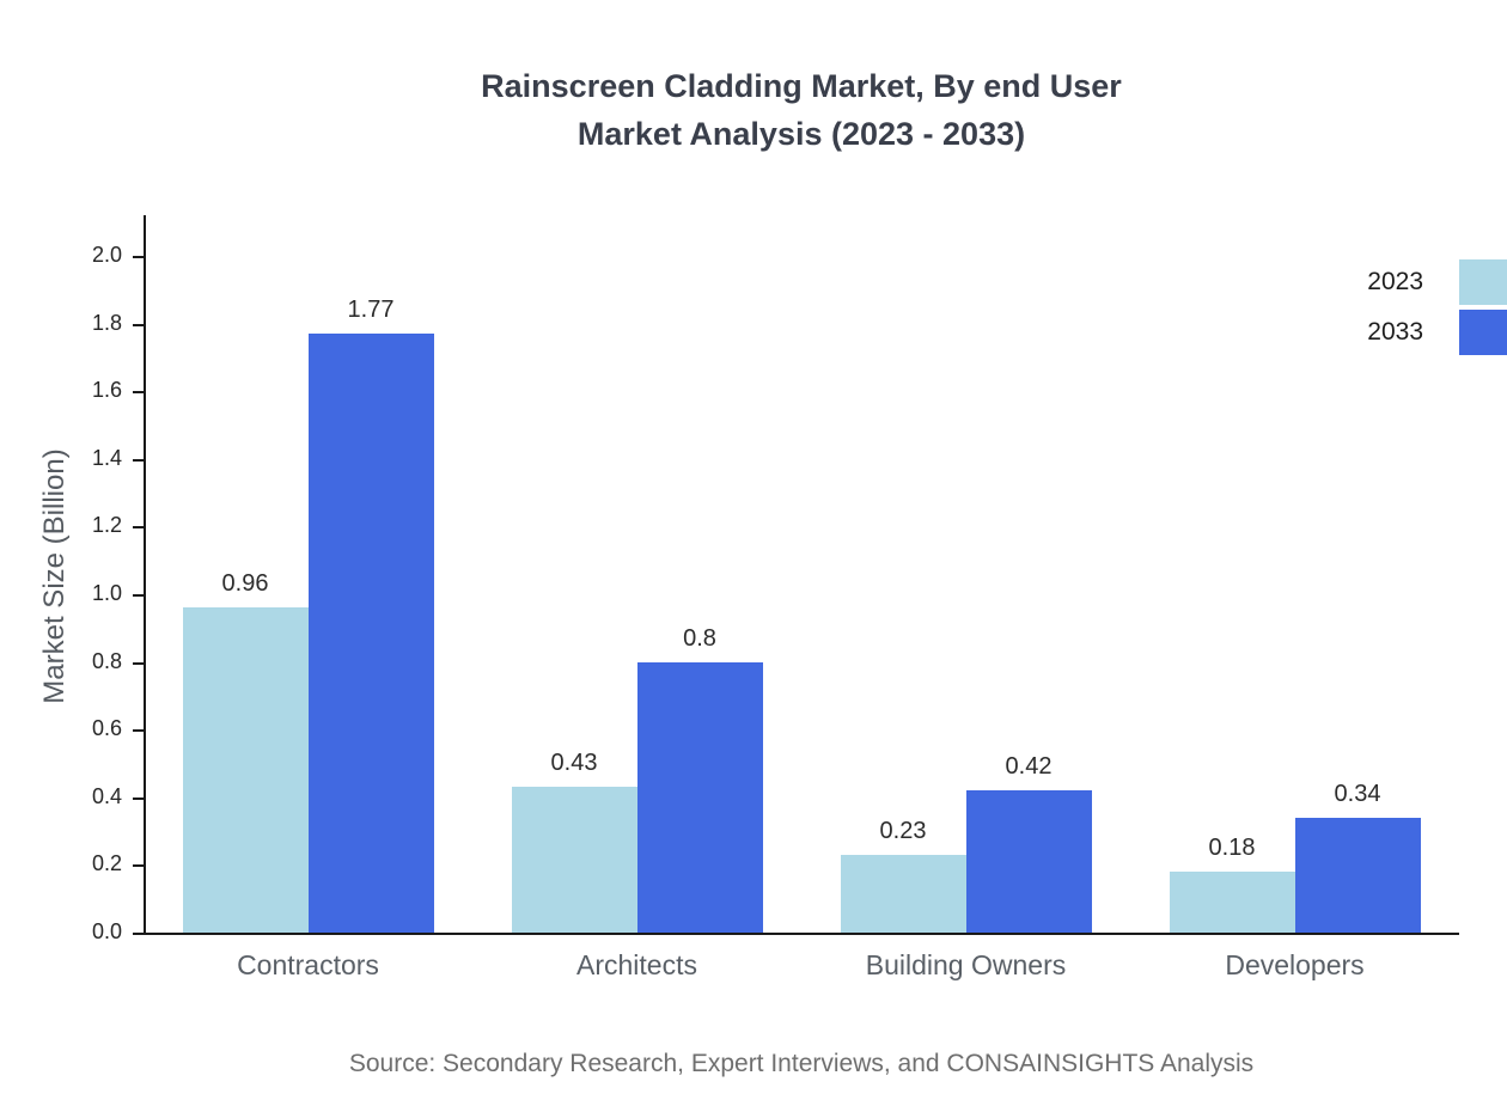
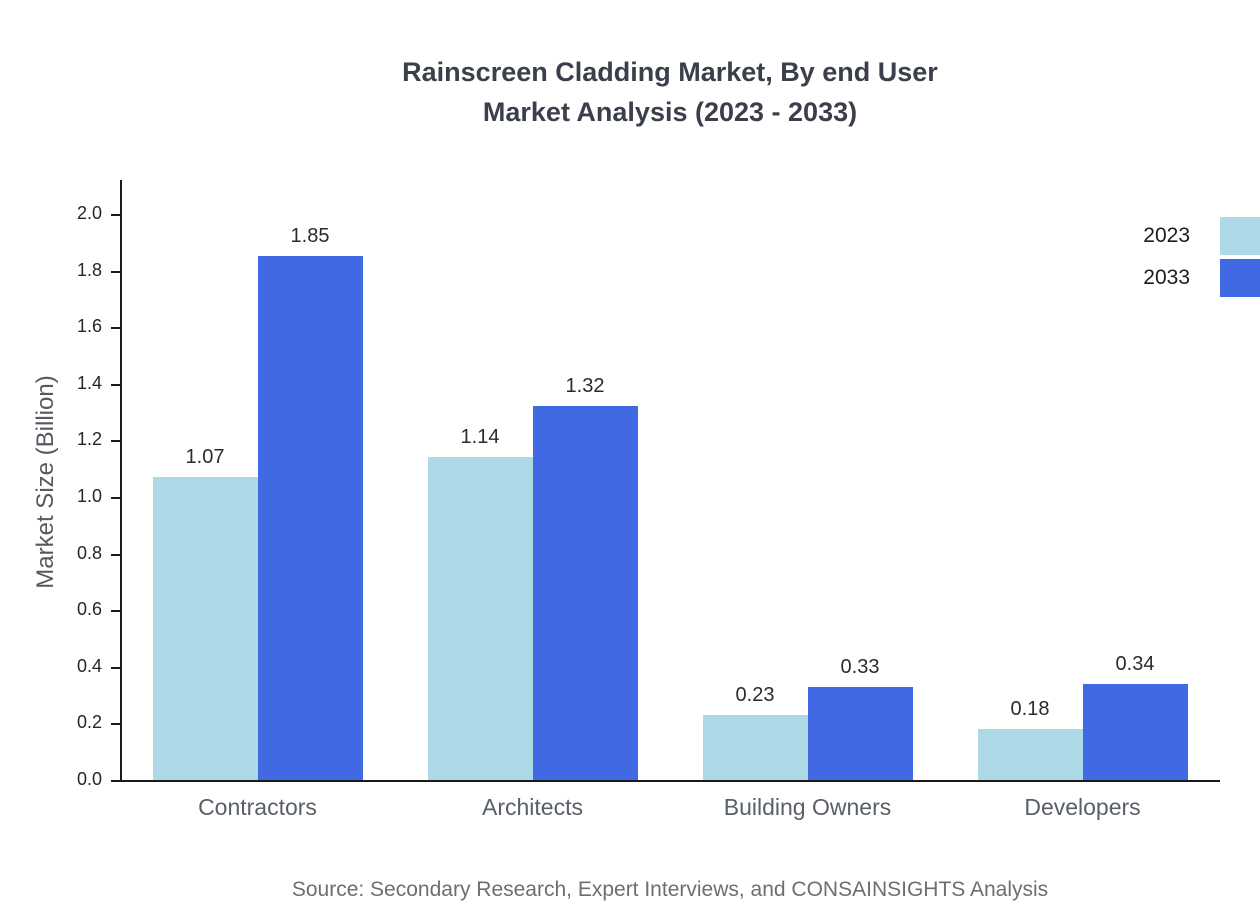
2023/Contractors: 0.96 -> 1.07
2033/Contractors: 1.77 -> 1.85
2023/Architects: 0.43 -> 1.14
2033/Architects: 0.8 -> 1.32
2033/Building Owners: 0.42 -> 0.33
